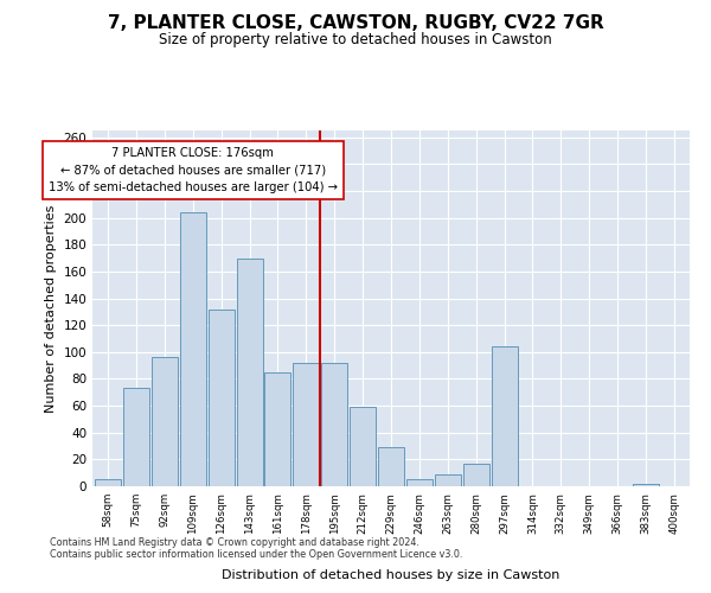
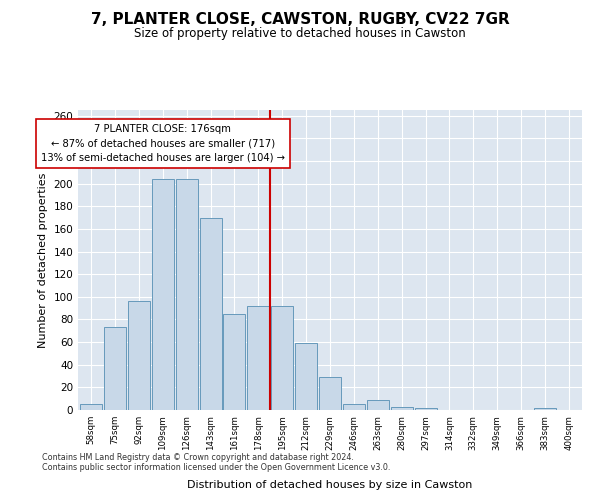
126sqm: 132 -> 204
280sqm: 17 -> 3
297sqm: 104 -> 2
